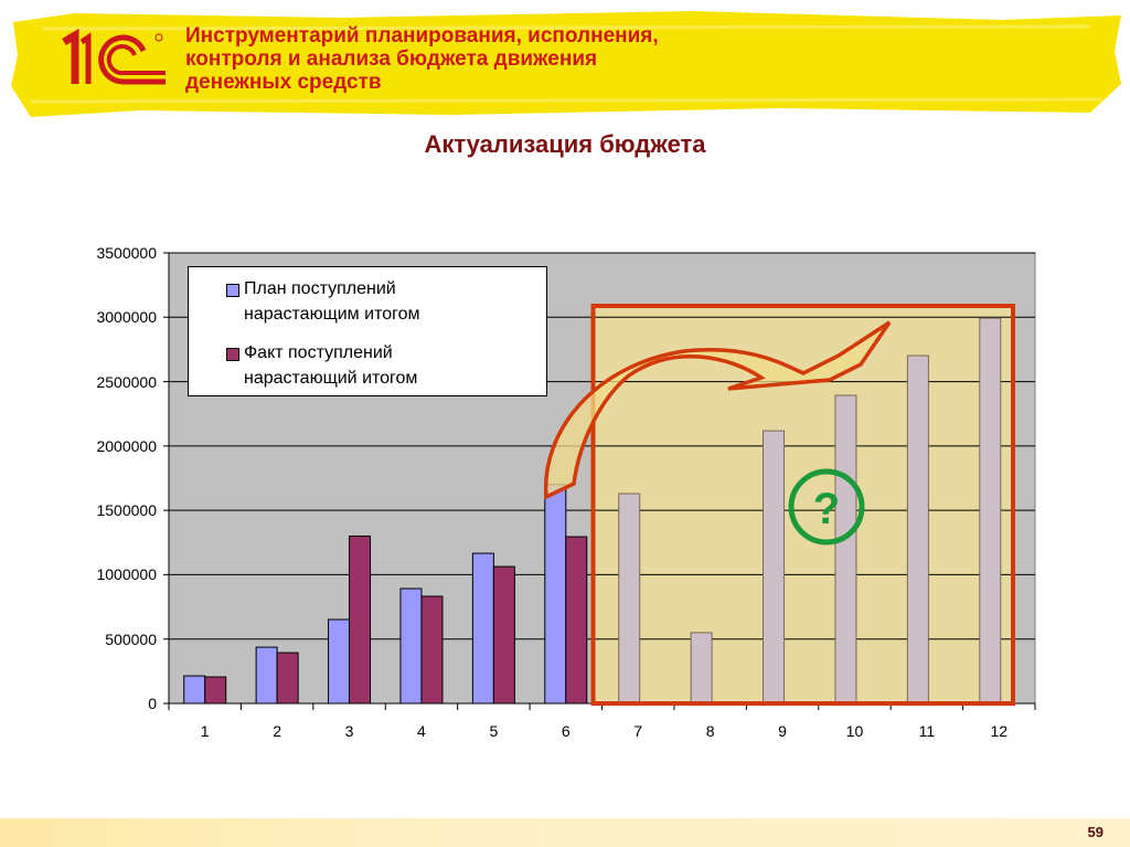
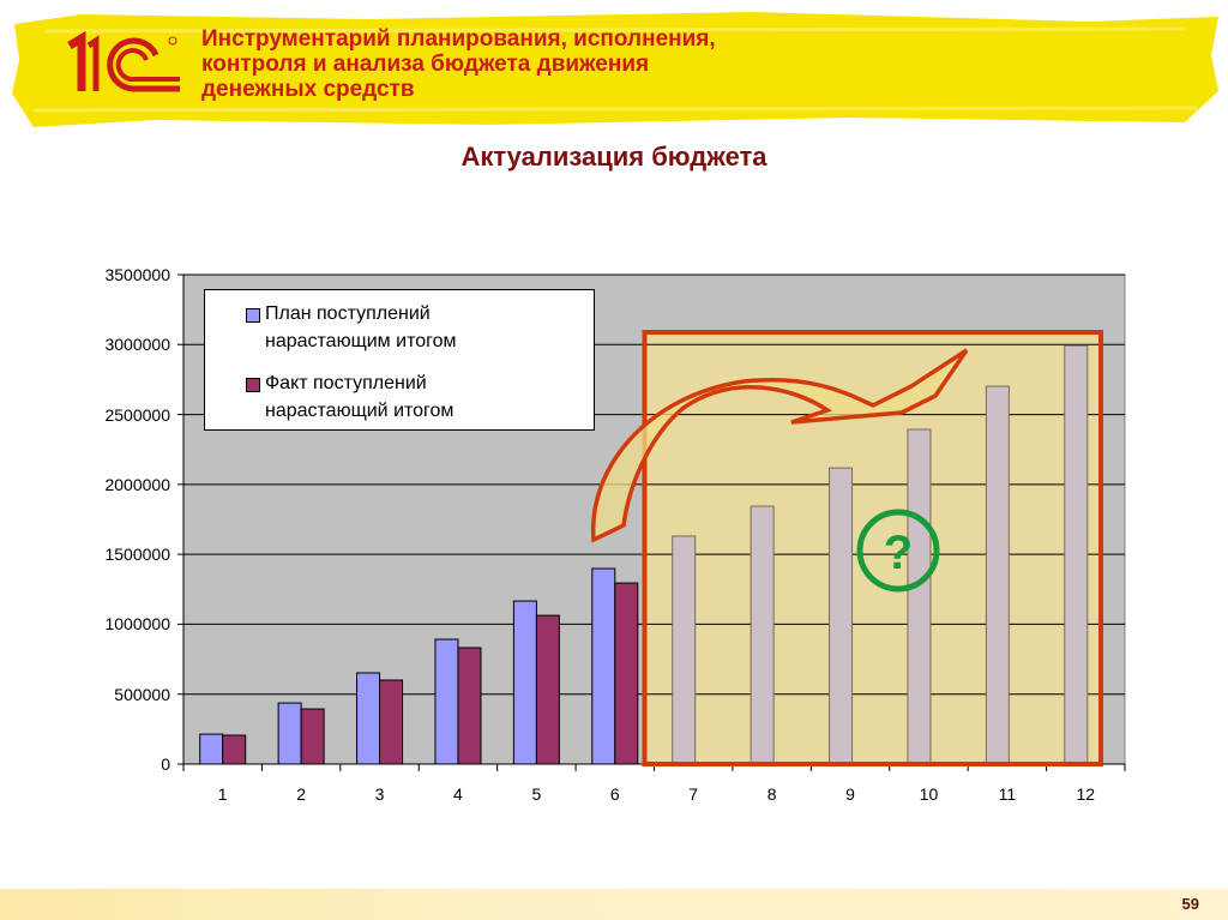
Факт поступлений нарастающий итогом/3: 1300000 -> 600000
План поступлений нарастающим итогом/6: 1700000 -> 1400000
План поступлений нарастающим итогом/8: 550000 -> 1840000
